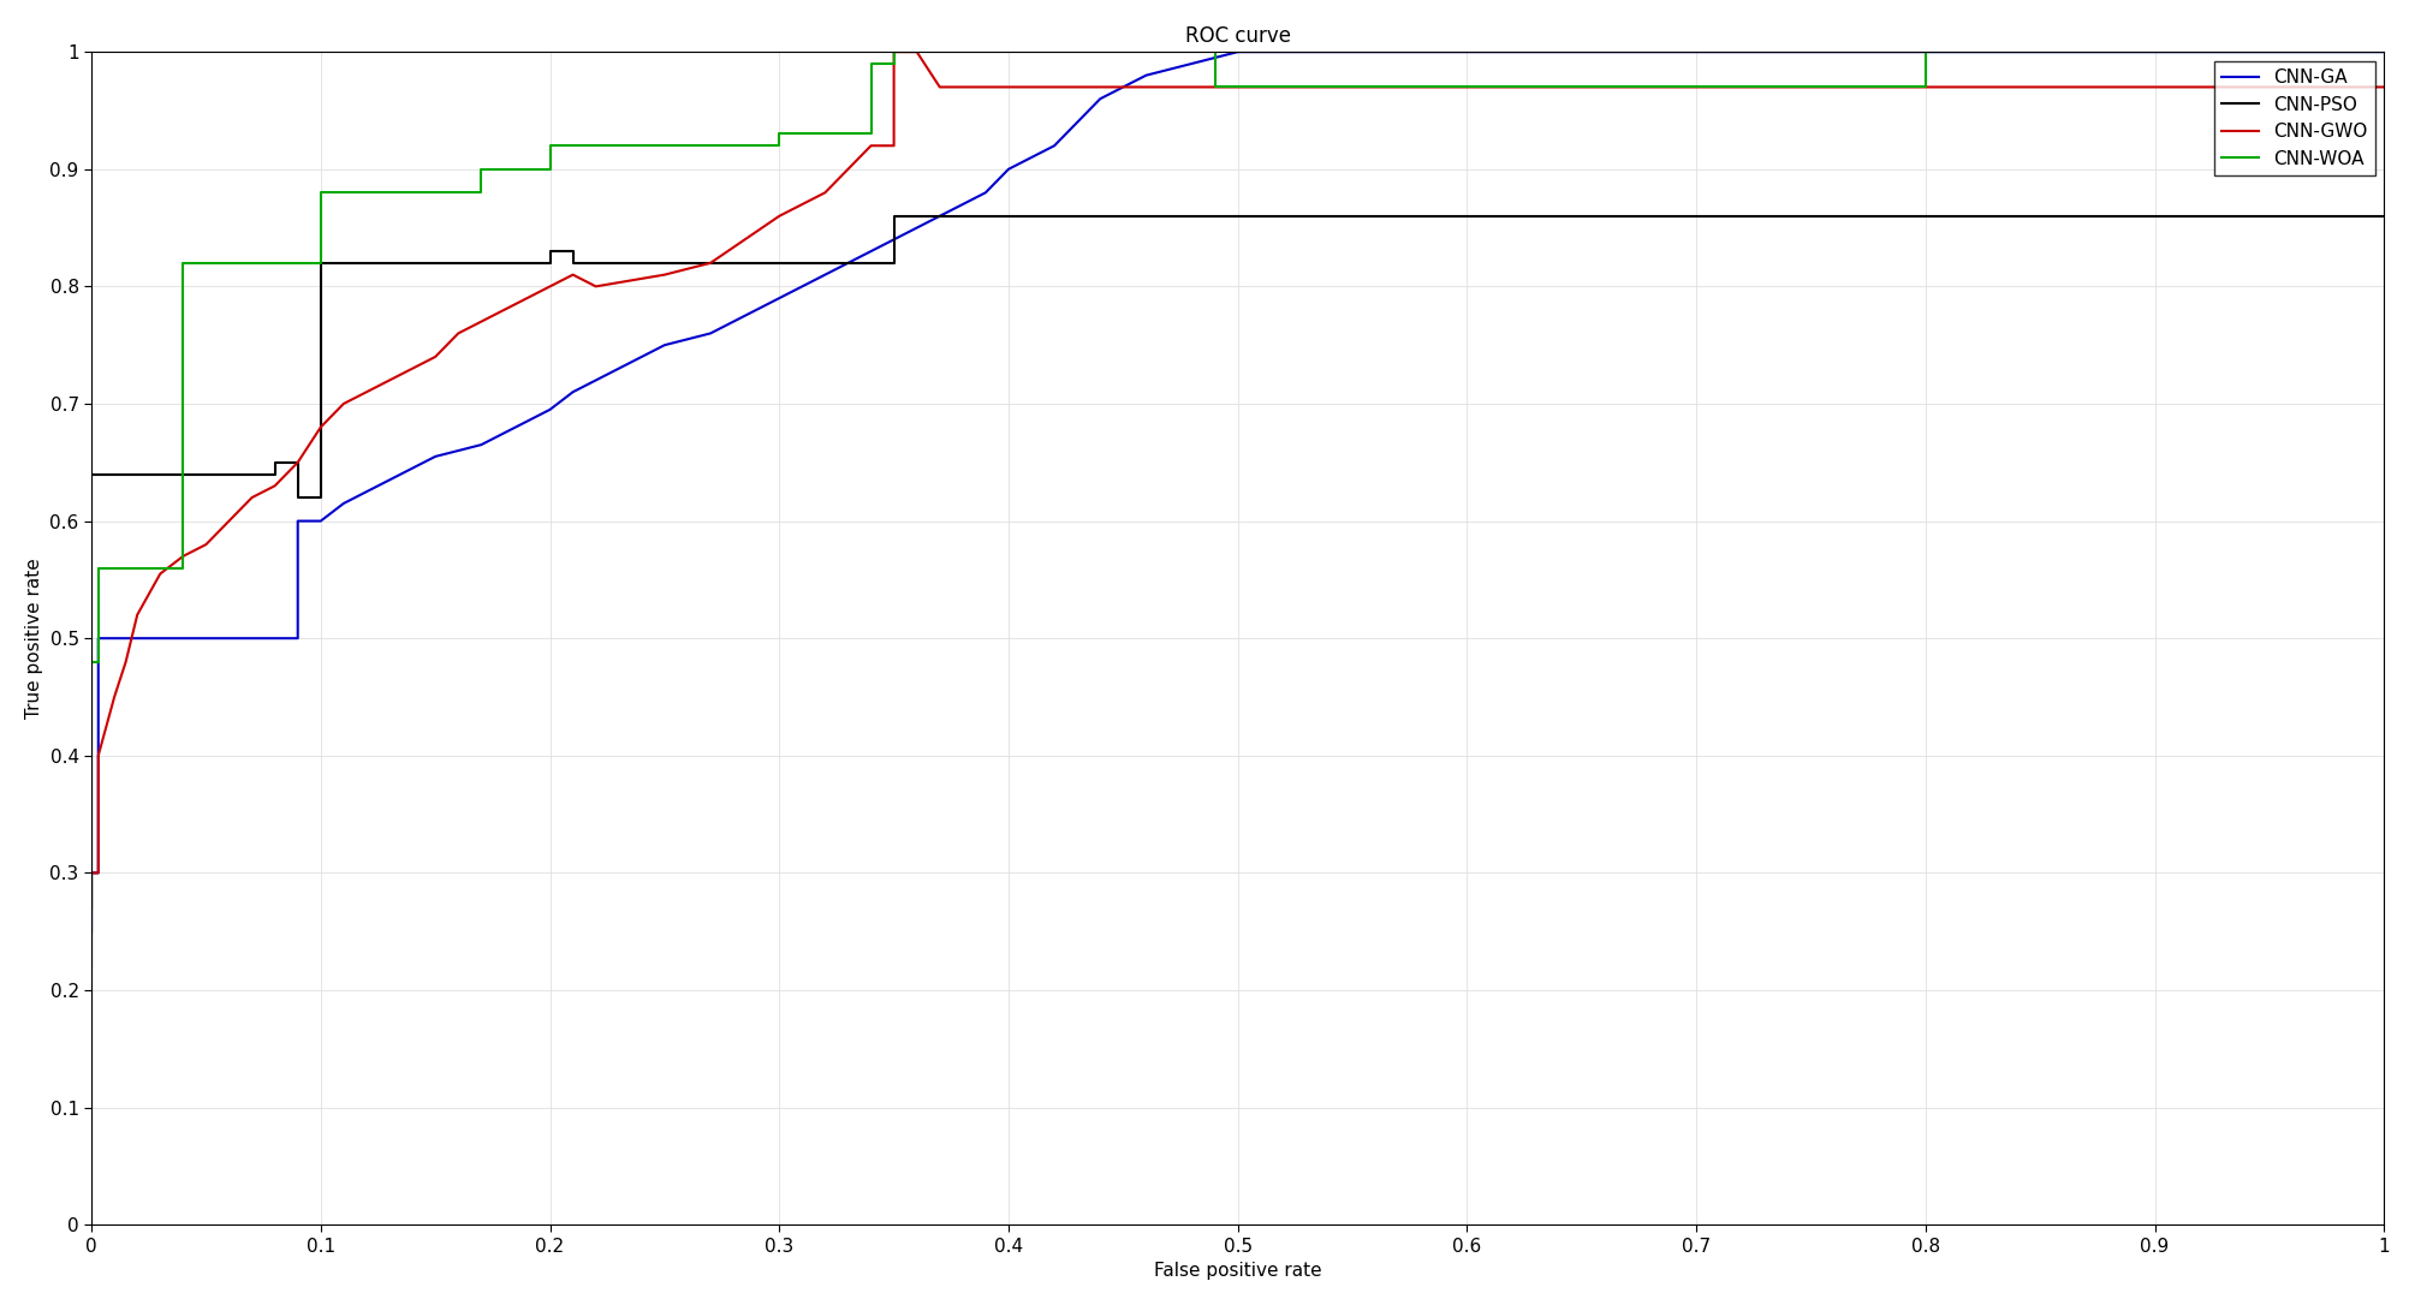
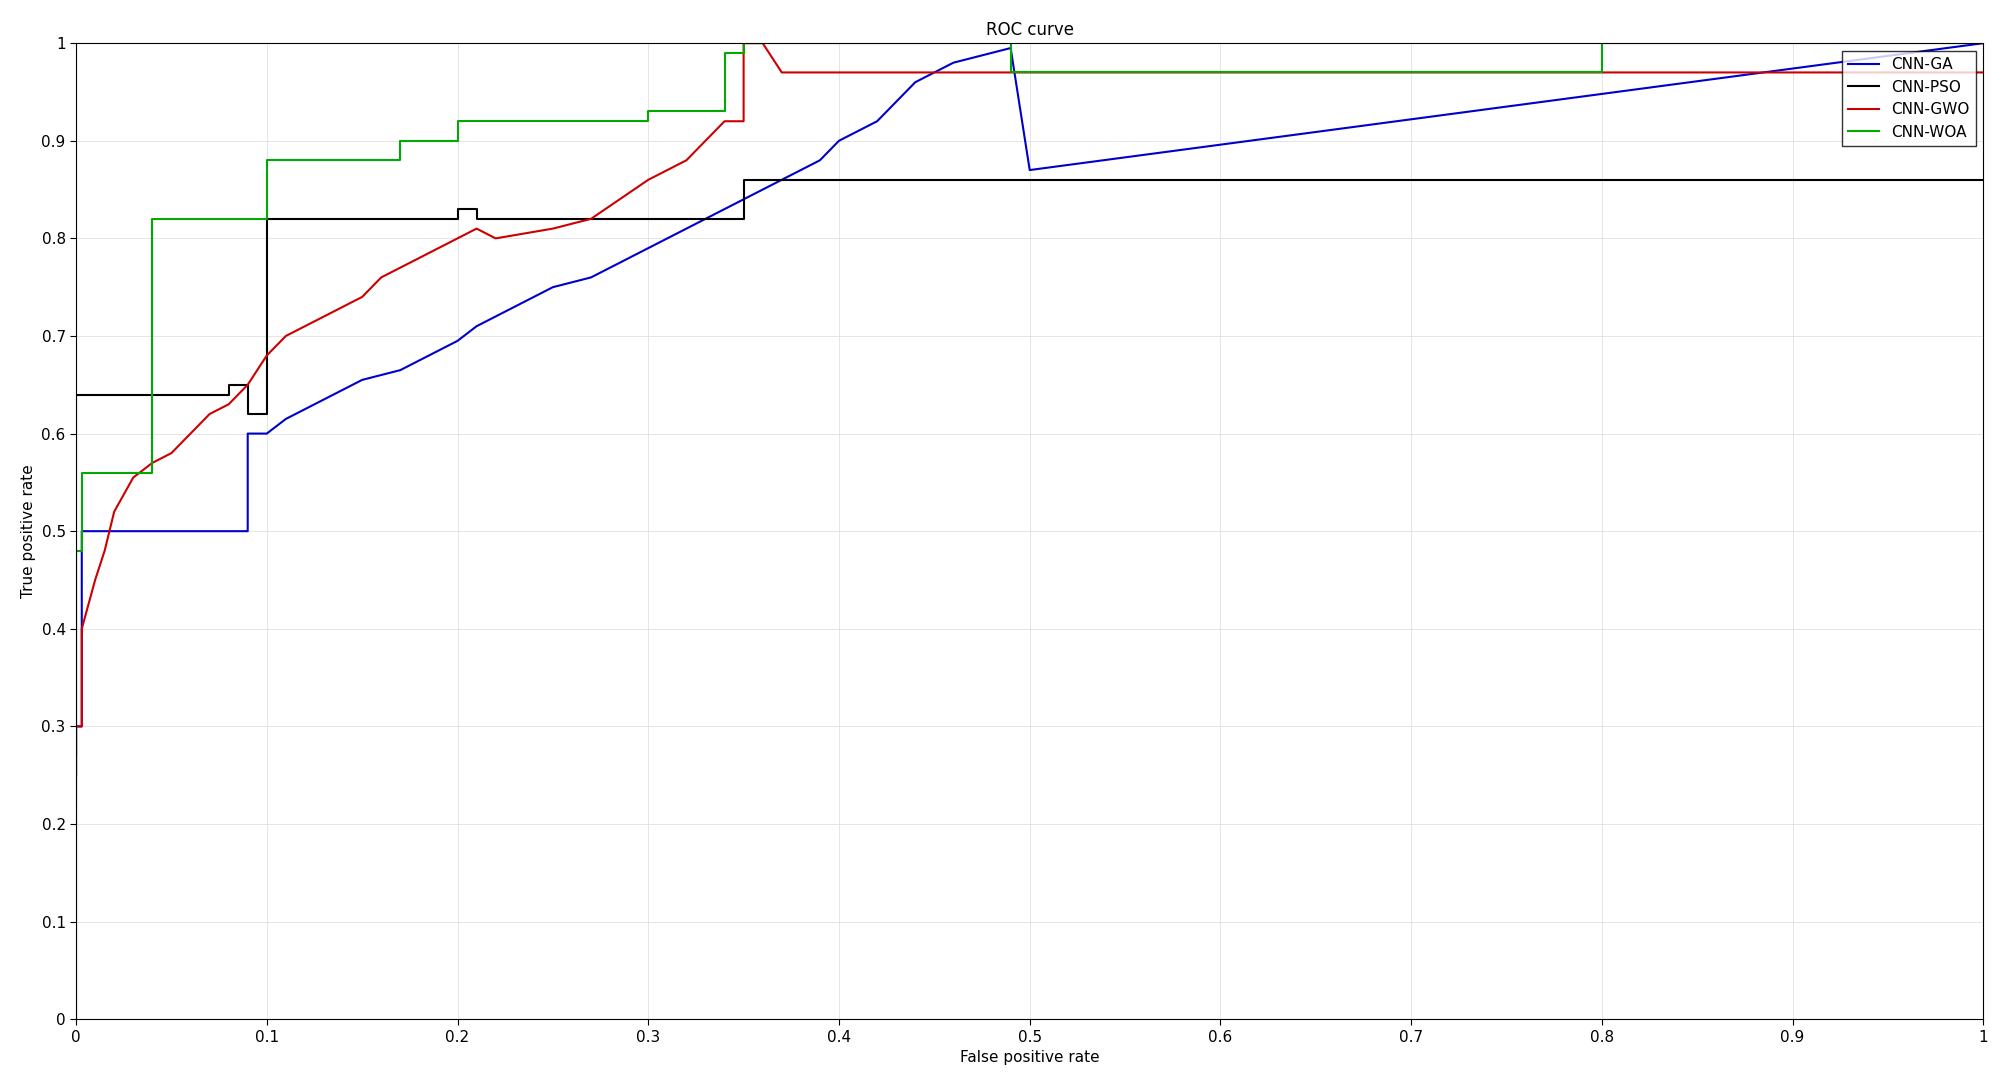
CNN-GA/0.5: 1.000 -> 0.870
